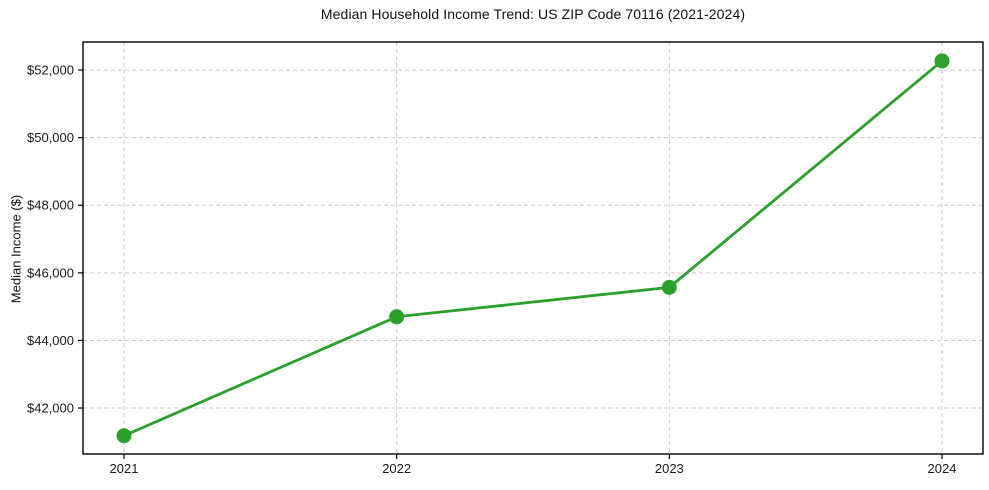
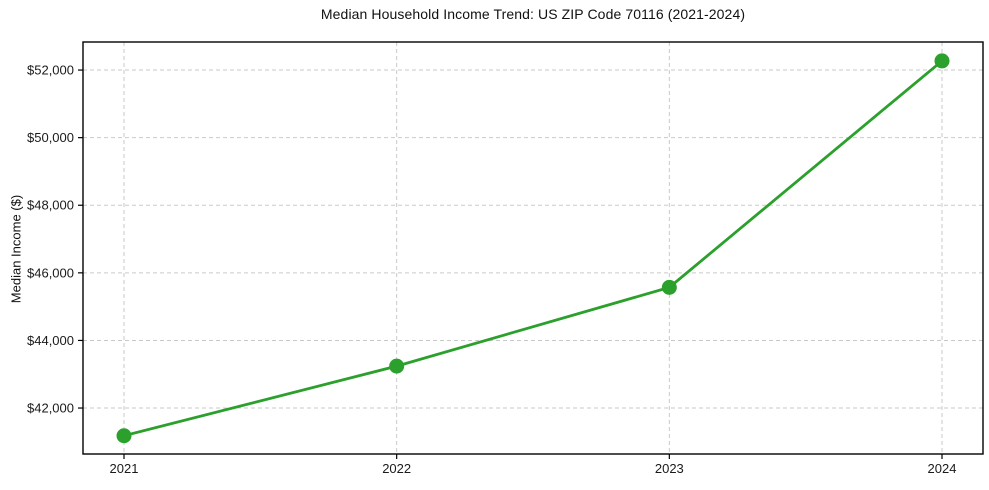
2022: $44700 -> $43200
